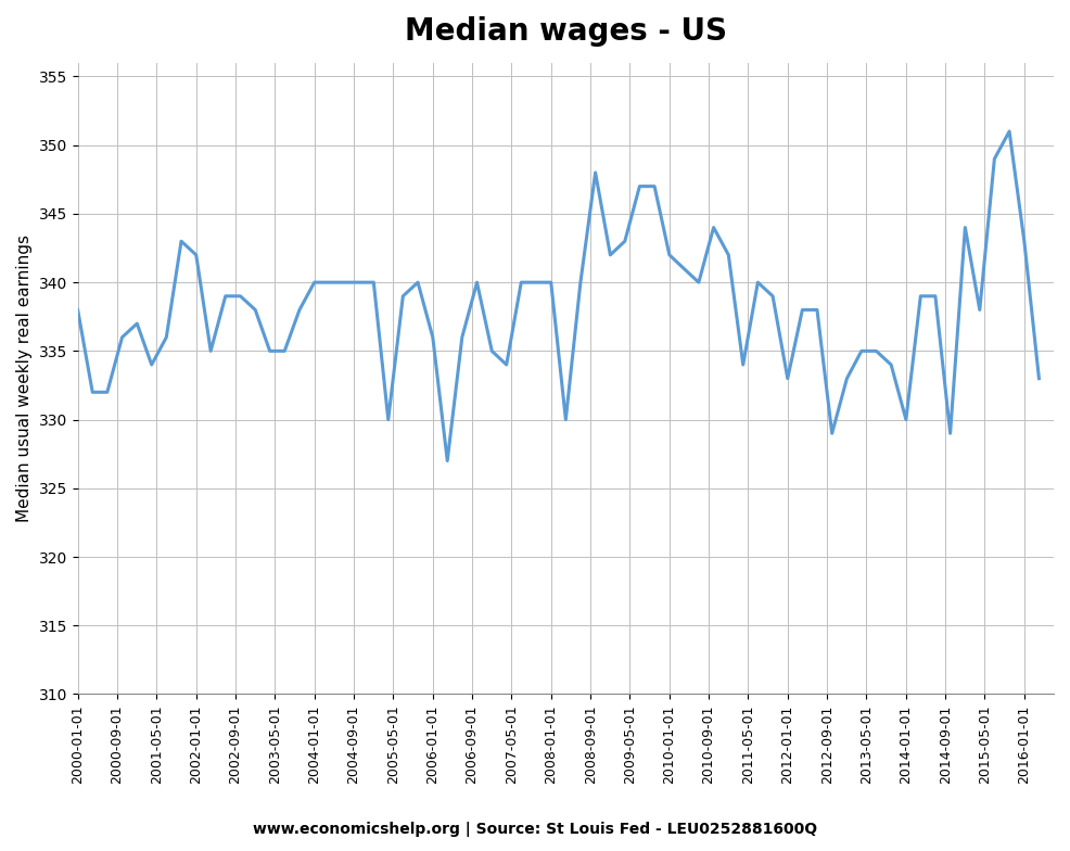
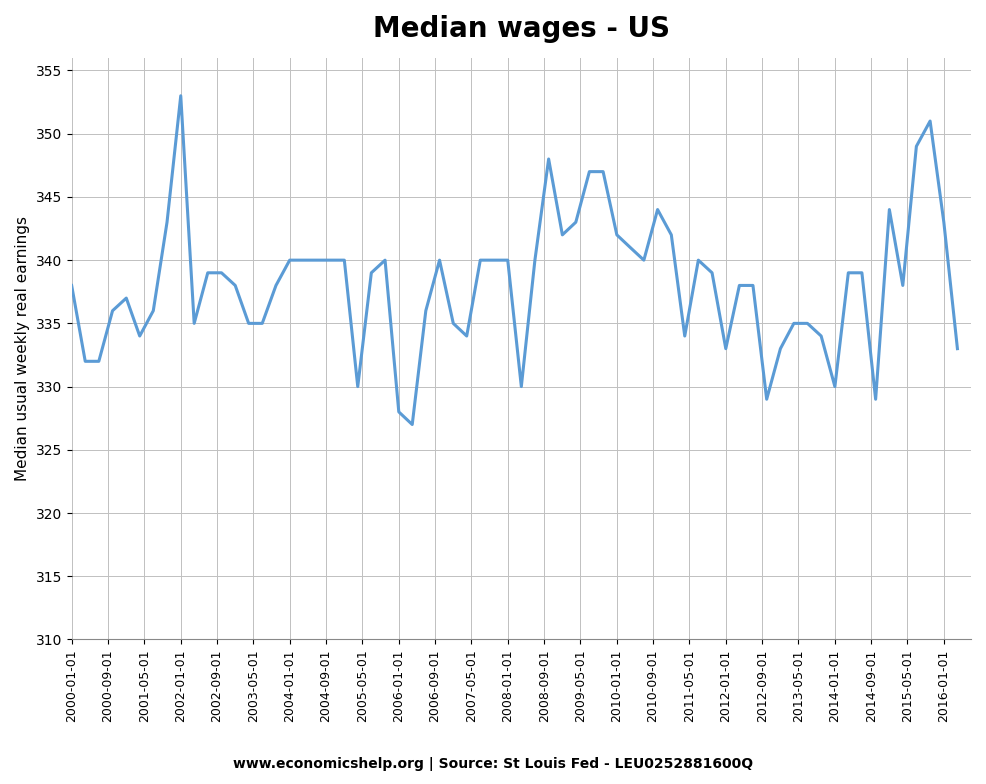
2002-01-01: 342 -> 353
2006-01-01: 336 -> 328
